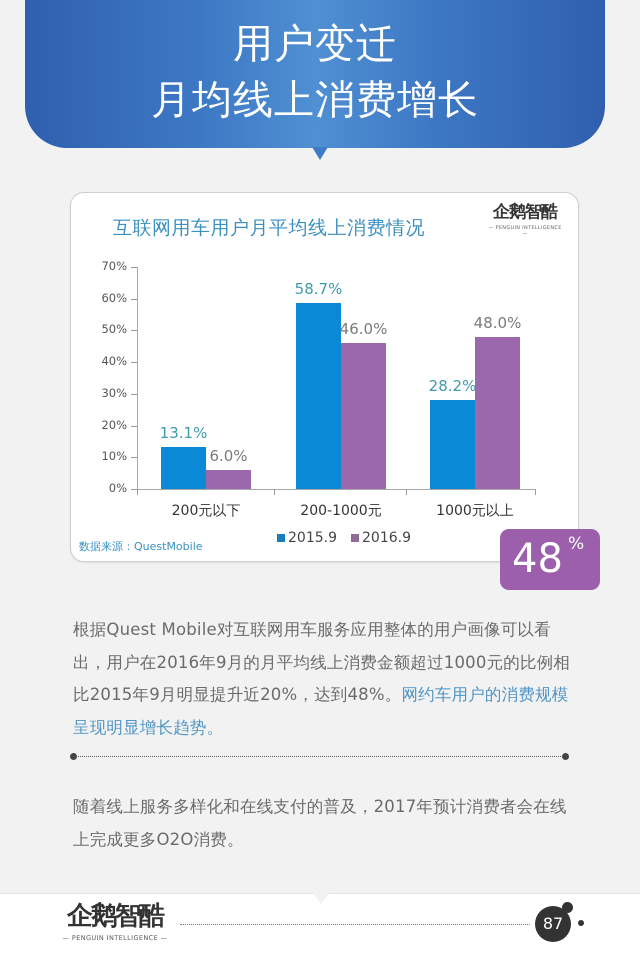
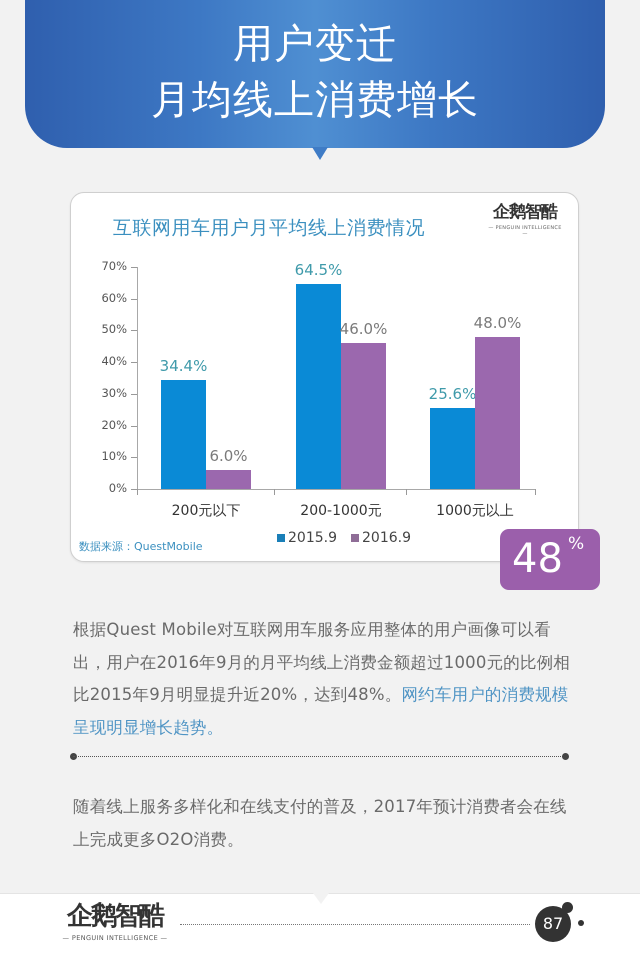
2015.9/200元以下: 13.1% -> 34.4%
2015.9/200-1000元: 58.7% -> 64.5%
2015.9/1000元以上: 28.2% -> 25.6%
